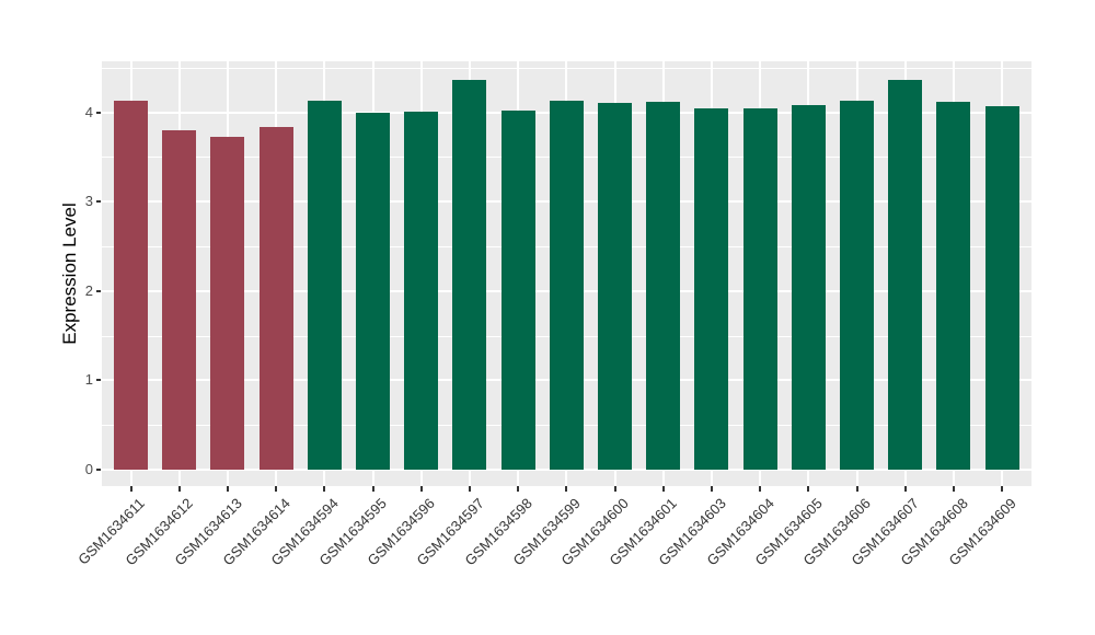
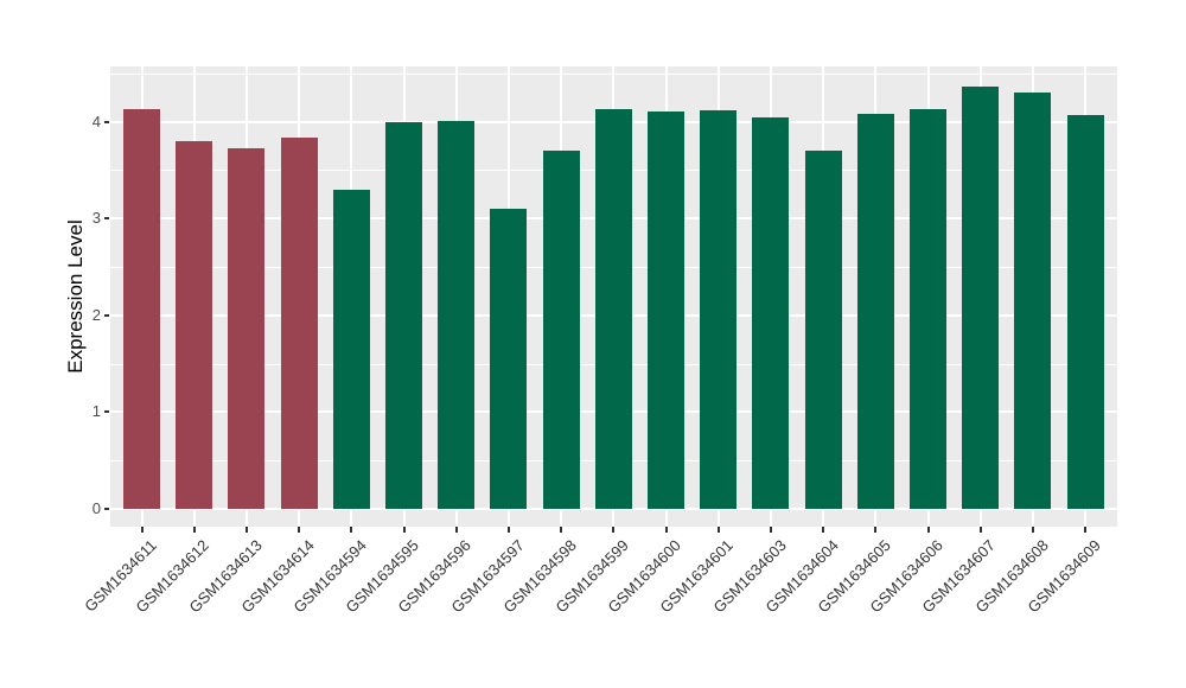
GSM1634594: 4.1 -> 3.3
GSM1634597: 4.4 -> 3.1
GSM1634598: 4.0 -> 3.7
GSM1634604: 4.0 -> 3.7
GSM1634608: 4.1 -> 4.3
